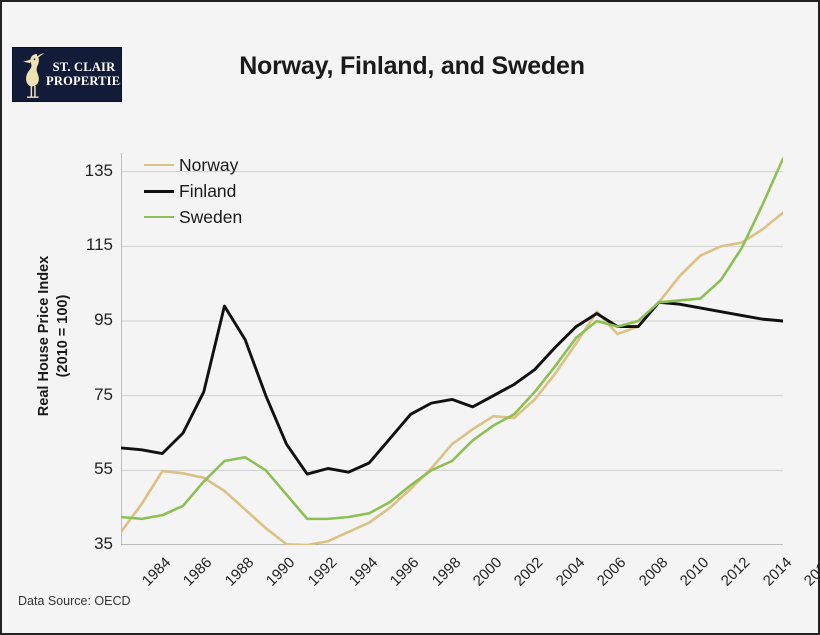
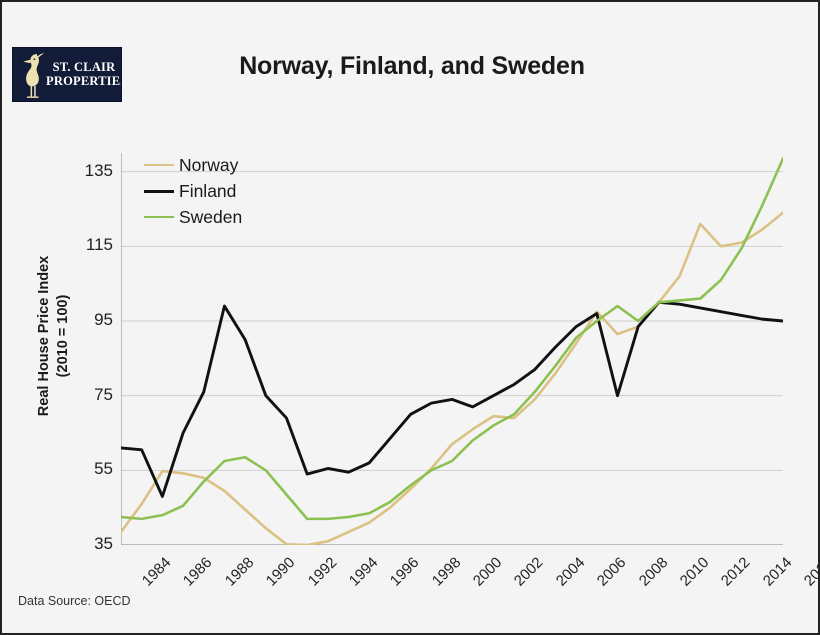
Finland/1986: 60 -> 48
Finland/1992: 62 -> 69
Finland/2008: 94 -> 75
Sweden/2008: 94 -> 99
Norway/2012: 112 -> 121
